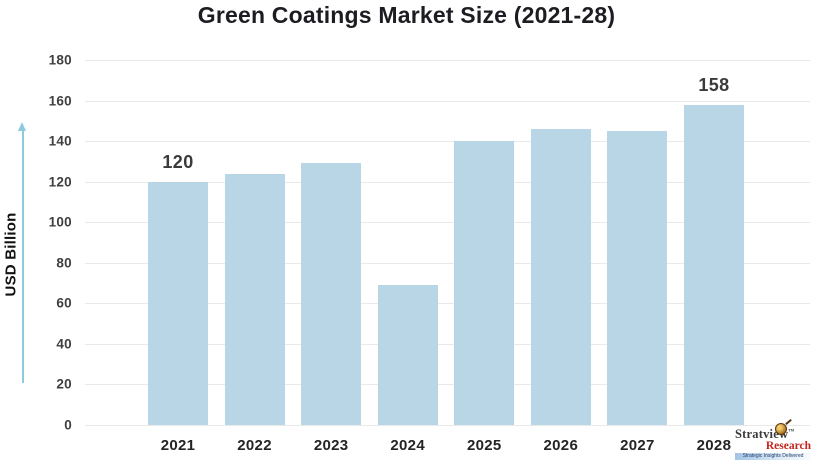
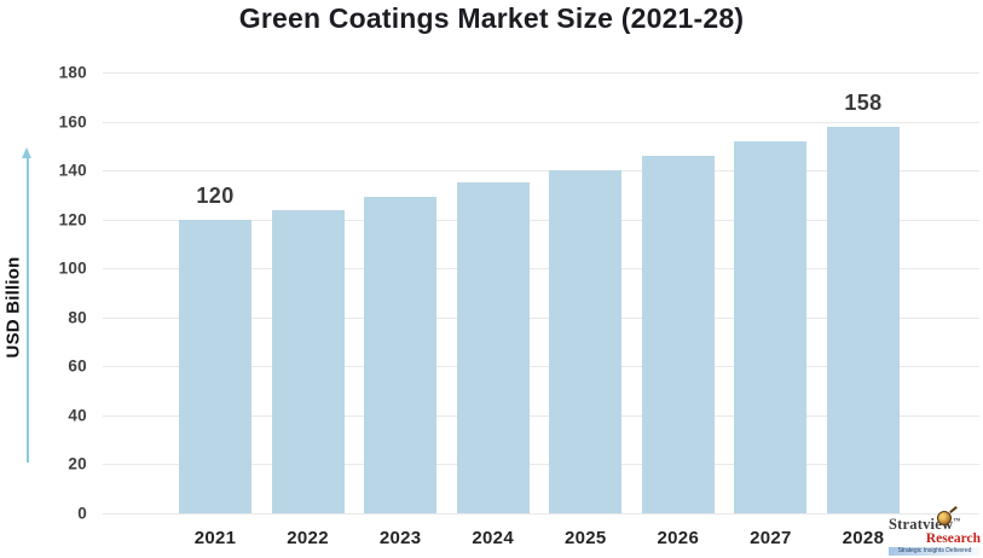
2024: 69 -> 135
2027: 145 -> 152
